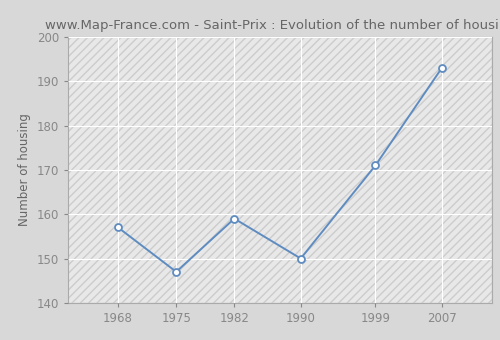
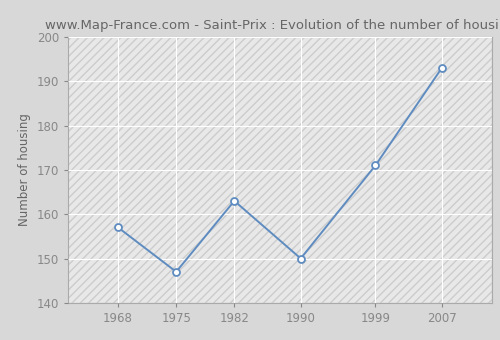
1982: 159 -> 163
